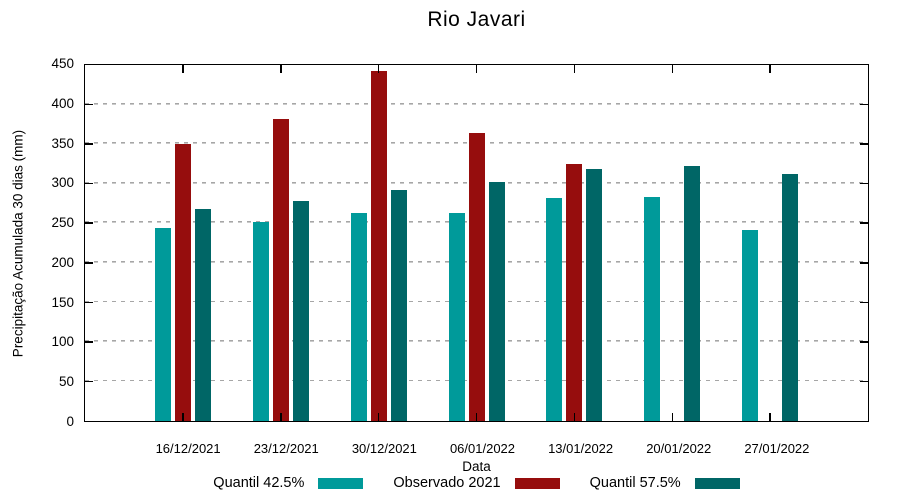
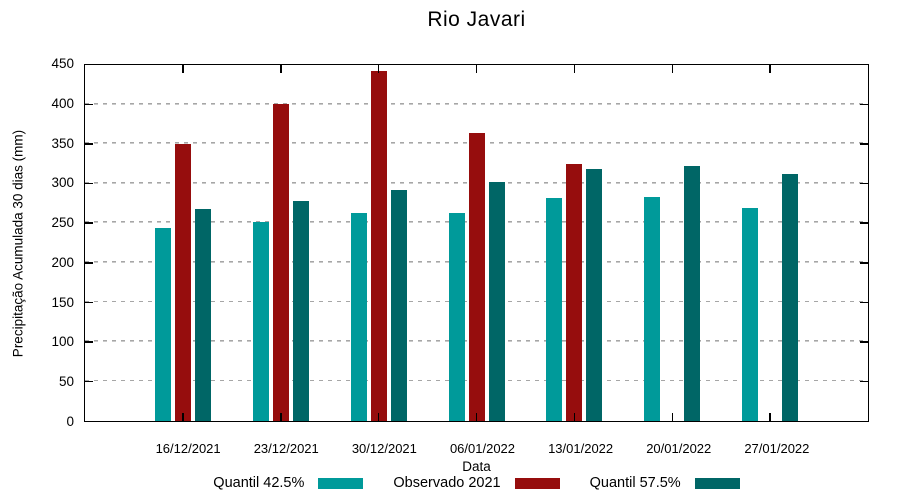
Observado 2021/23/12/2021: 380 -> 400
Quantil 42.5%/27/01/2022: 240 -> 270
